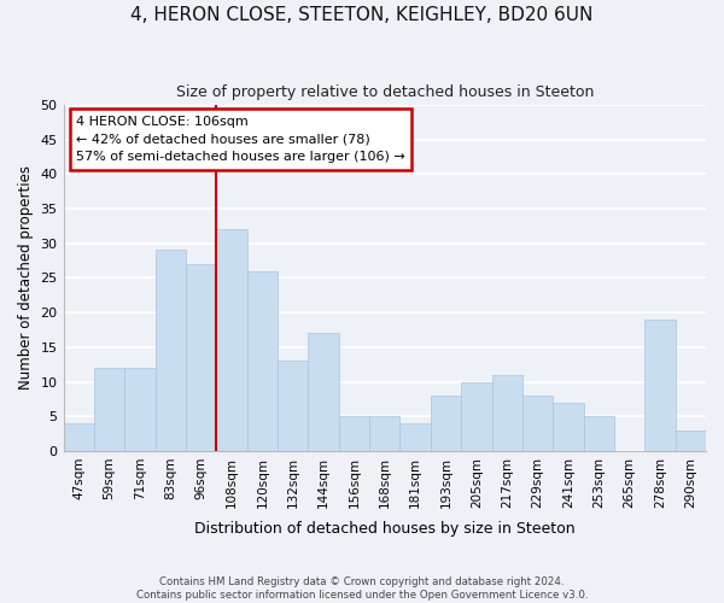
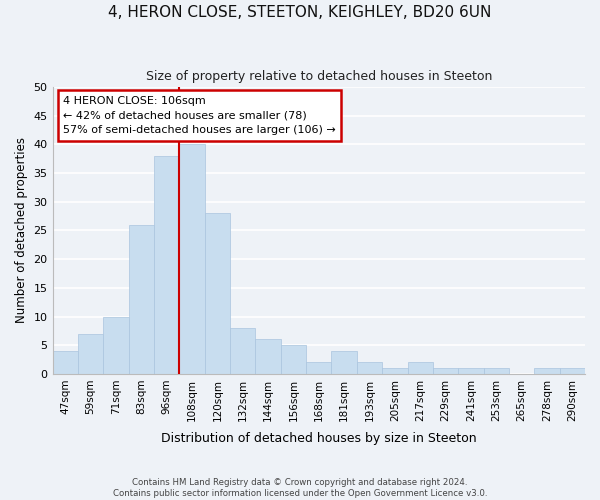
59sqm: 12 -> 7
71sqm: 12 -> 10
83sqm: 29 -> 26
96sqm: 27 -> 38
108sqm: 32 -> 40
120sqm: 26 -> 28
132sqm: 13 -> 8
144sqm: 17 -> 6
168sqm: 5 -> 2
193sqm: 8 -> 2
205sqm: 10 -> 1
217sqm: 11 -> 2
229sqm: 8 -> 1
241sqm: 7 -> 1
253sqm: 5 -> 1
278sqm: 19 -> 1
290sqm: 3 -> 1
